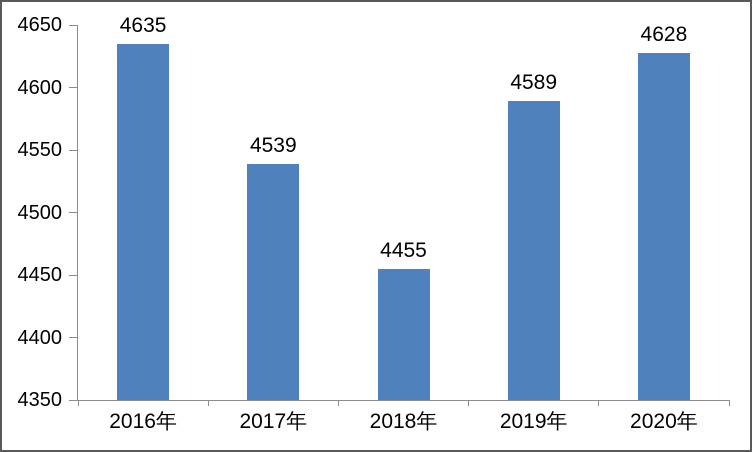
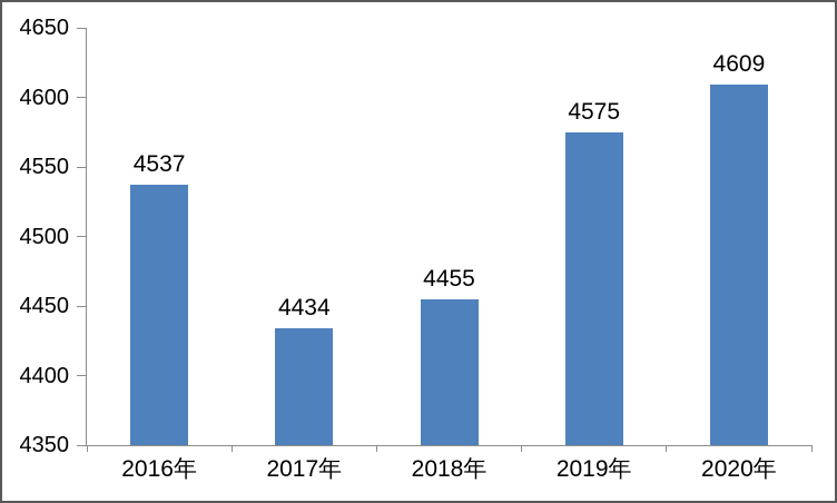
2016年: 4635 -> 4537
2017年: 4539 -> 4434
2019年: 4589 -> 4575
2020年: 4628 -> 4609
